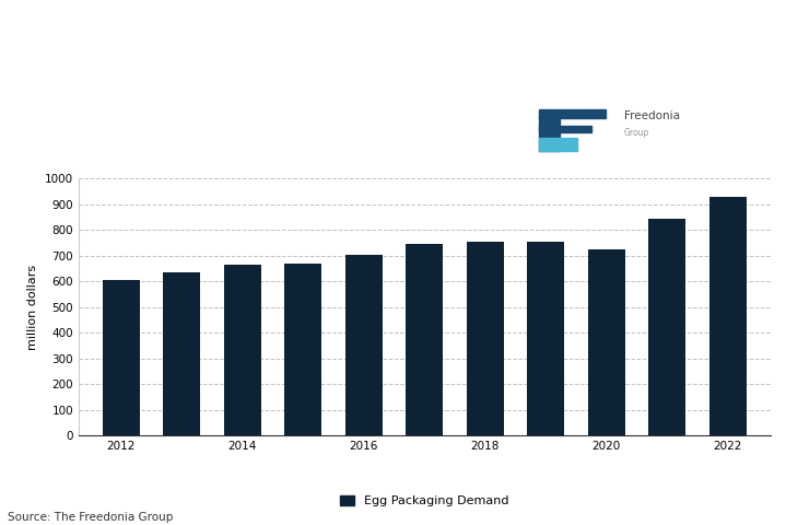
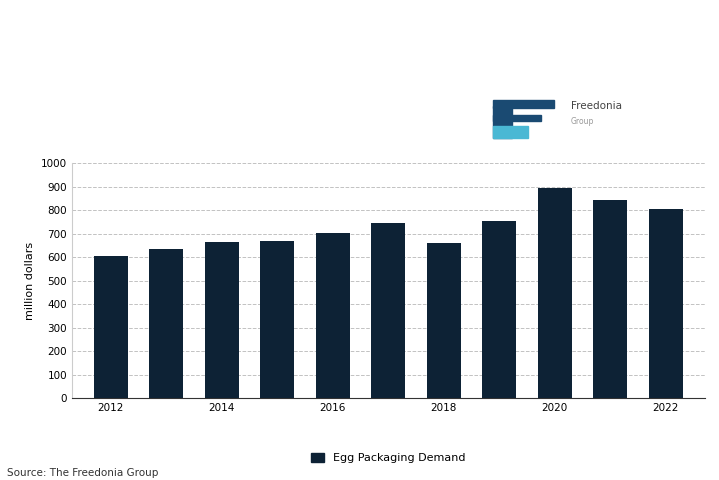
2018: 755 -> 660
2020: 725 -> 895
2022: 930 -> 805
